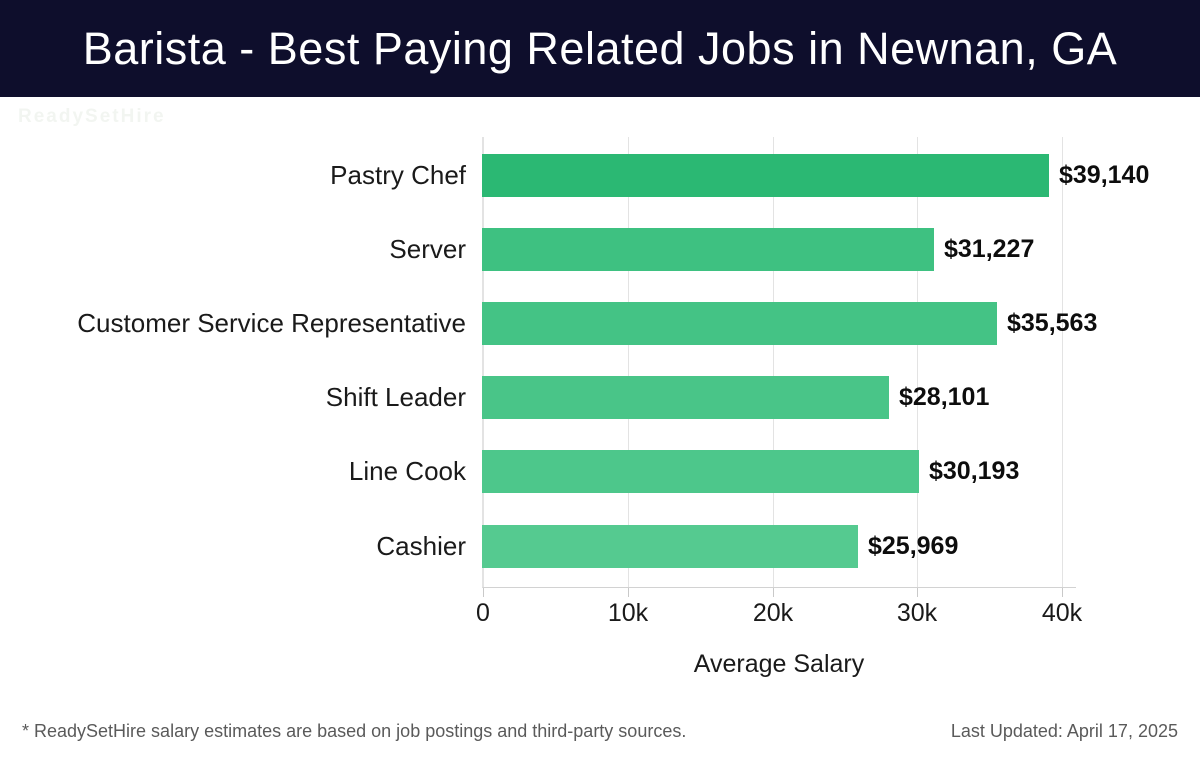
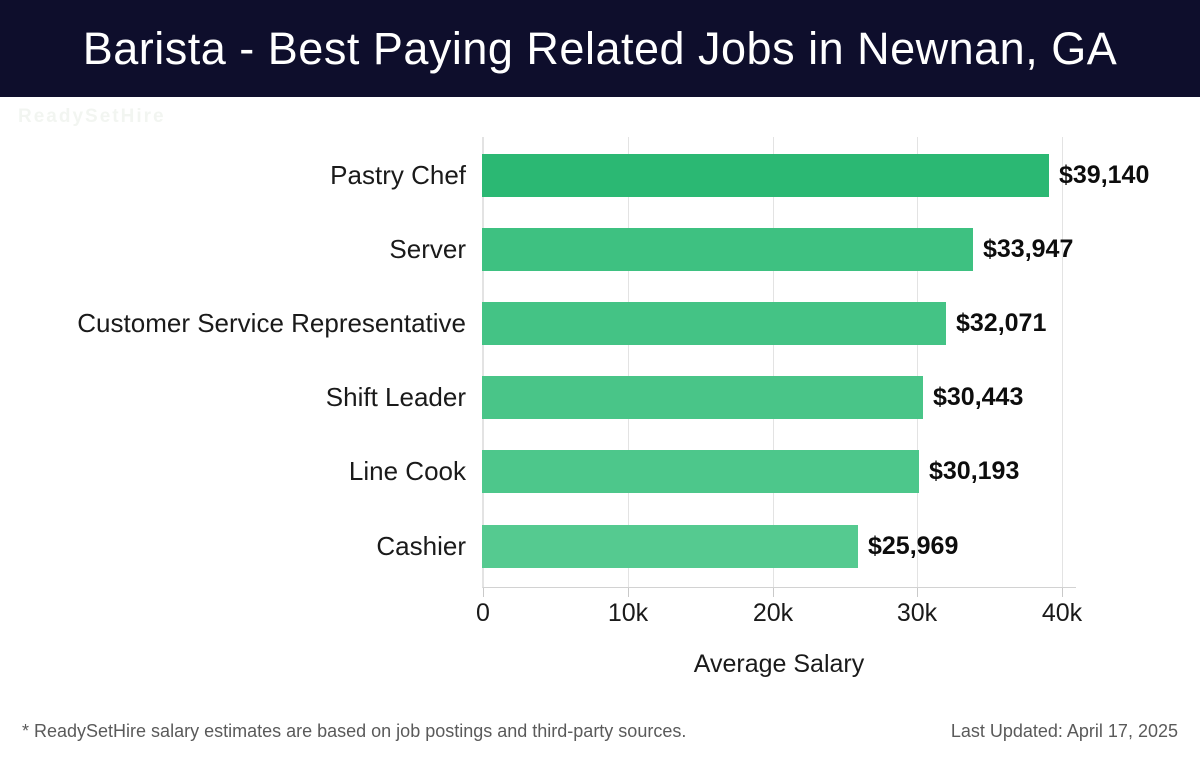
Server: $31,227 -> $33,947
Customer Service Representative: $35,563 -> $32,071
Shift Leader: $28,101 -> $30,443
